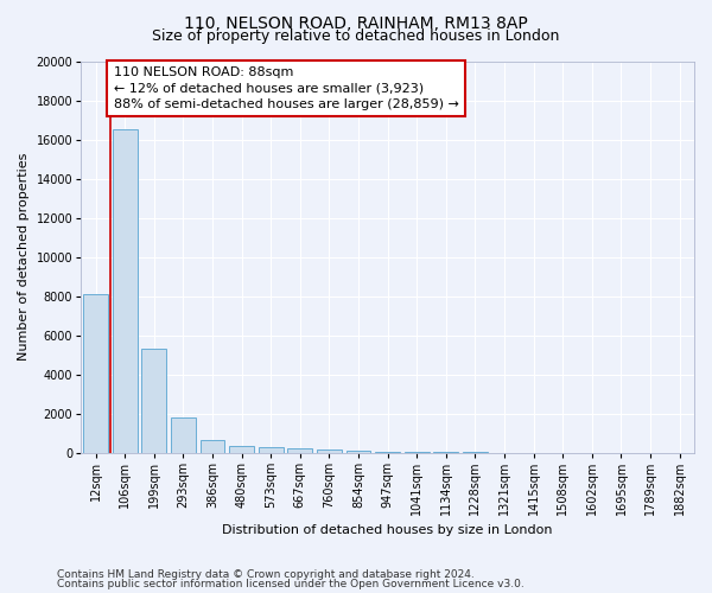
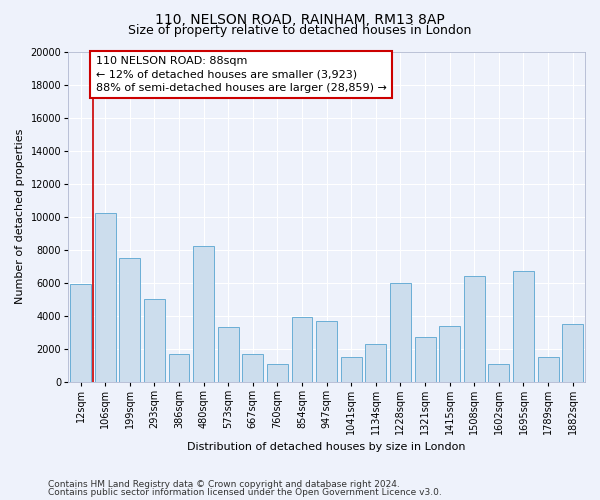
12sqm: 8100 -> 5900
106sqm: 16500 -> 10200
199sqm: 5300 -> 7500
293sqm: 1800 -> 5000
386sqm: 600 -> 1700
480sqm: 400 -> 8200
573sqm: 300 -> 3300
667sqm: 200 -> 1700
760sqm: 200 -> 1100
854sqm: 100 -> 3900
947sqm: 0 -> 3700
1041sqm: 0 -> 1500
1134sqm: 0 -> 2300
1228sqm: 0 -> 6000
1321sqm: 0 -> 2700
1415sqm: 0 -> 3400
1508sqm: 0 -> 6400
1602sqm: 0 -> 1100
1695sqm: 0 -> 6700
1789sqm: 0 -> 1500
1882sqm: 0 -> 3500
